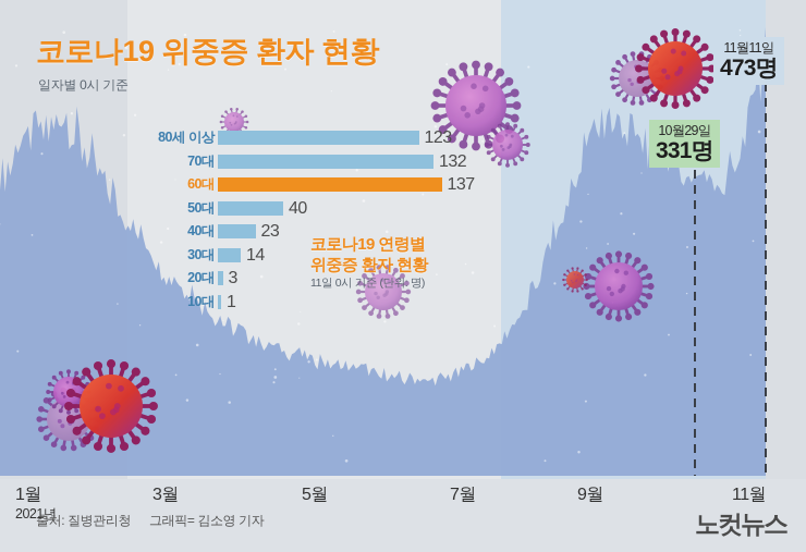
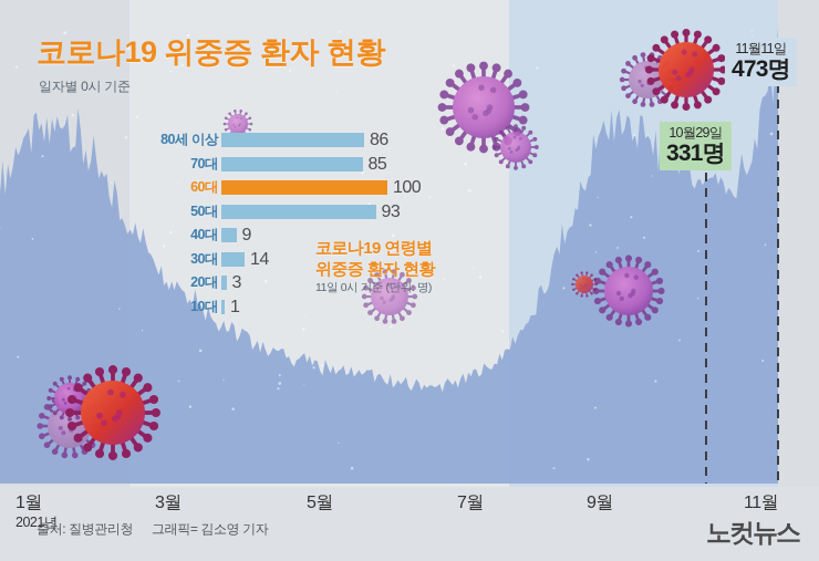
코로나19 연령별 위중증 환자 현황/80세 이상: 123 -> 86
코로나19 연령별 위중증 환자 현황/70대: 132 -> 85
코로나19 연령별 위중증 환자 현황/60대: 137 -> 100
코로나19 연령별 위중증 환자 현황/50대: 40 -> 93
코로나19 연령별 위중증 환자 현황/40대: 23 -> 9
